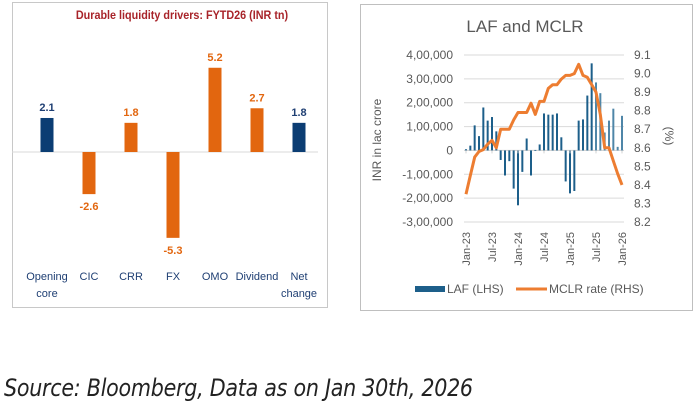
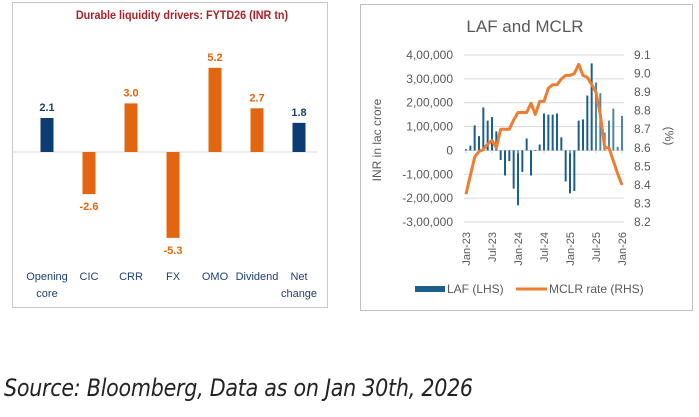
Durable liquidity drivers: FYTD26 (INR tn)/CRR: 1.8 -> 3.0
